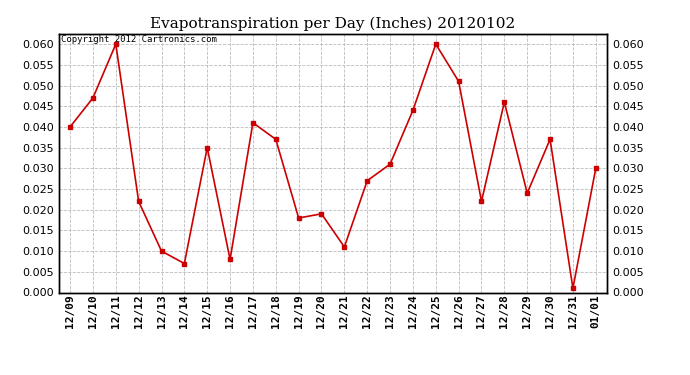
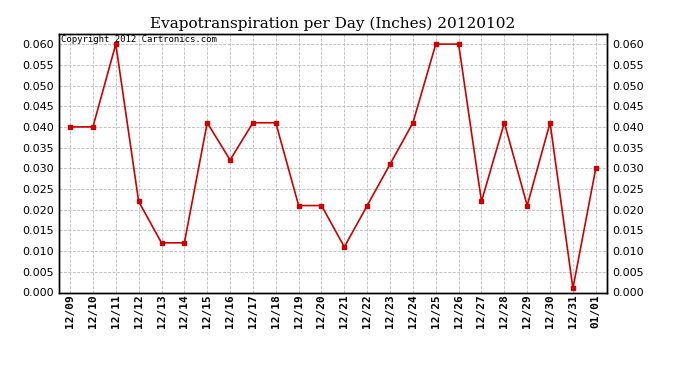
12/10: 0.047 -> 0.040
12/13: 0.010 -> 0.012
12/14: 0.007 -> 0.012
12/15: 0.035 -> 0.041
12/16: 0.008 -> 0.032
12/18: 0.037 -> 0.041
12/19: 0.018 -> 0.021
12/20: 0.019 -> 0.021
12/22: 0.027 -> 0.021
12/24: 0.044 -> 0.041
12/26: 0.051 -> 0.060
12/28: 0.046 -> 0.041
12/29: 0.024 -> 0.021
12/30: 0.037 -> 0.041
